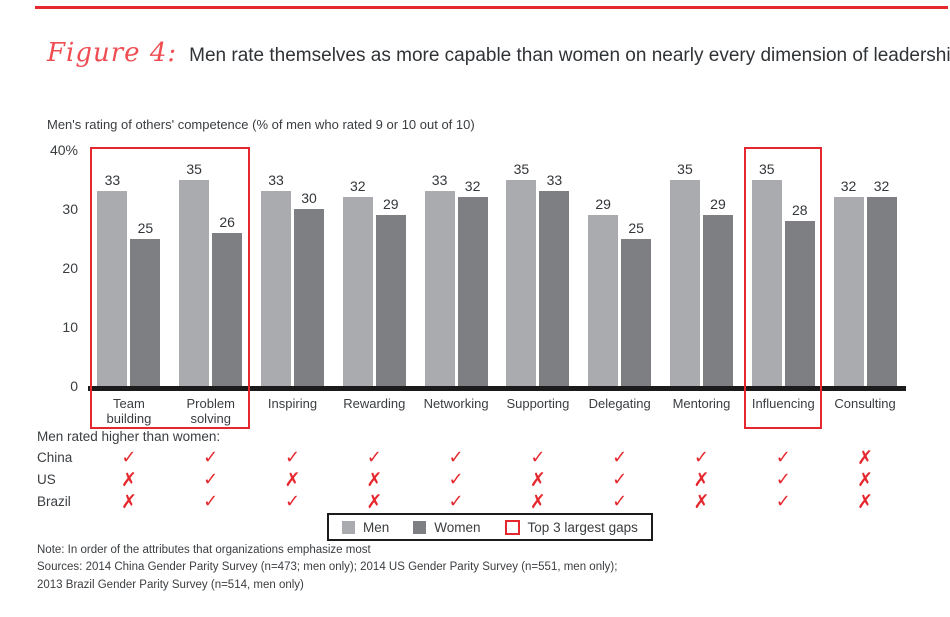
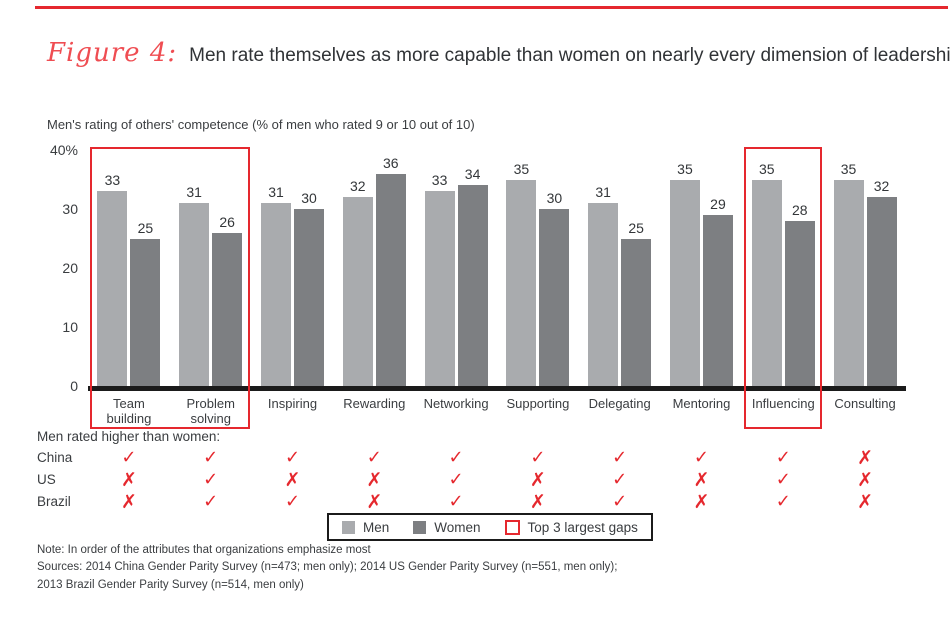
Men/Problem solving: 35 -> 31
Men/Inspiring: 33 -> 31
Women/Rewarding: 29 -> 36
Women/Networking: 32 -> 34
Women/Supporting: 33 -> 30
Men/Delegating: 29 -> 31
Men/Consulting: 32 -> 35
